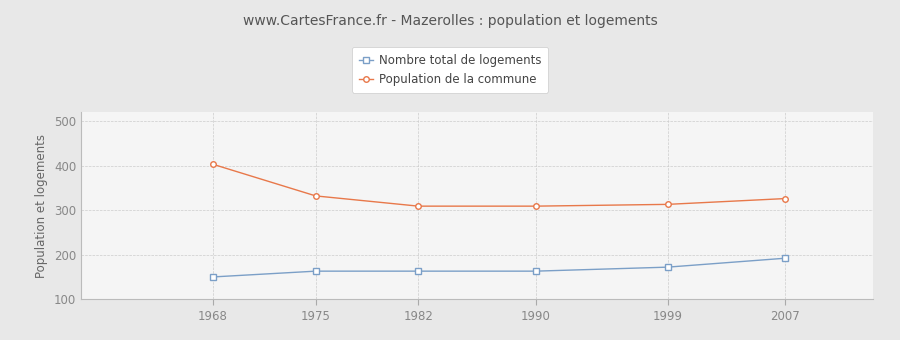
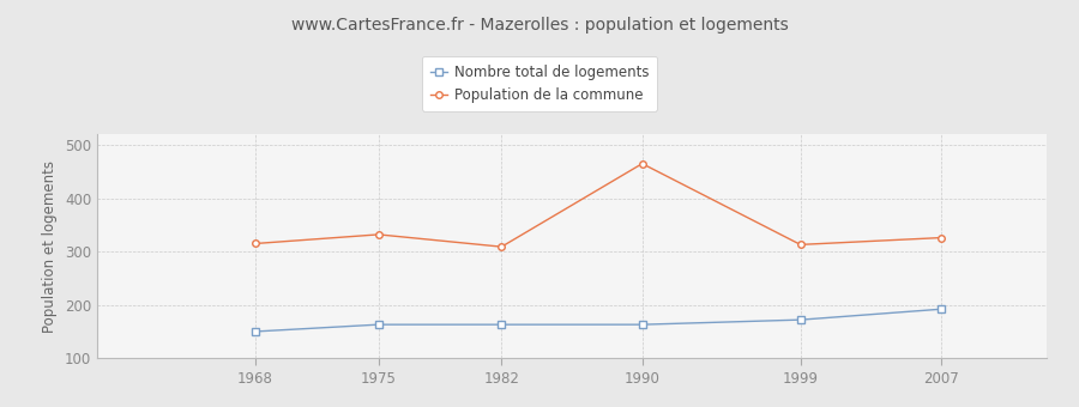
Population de la commune/1968: 403 -> 315
Population de la commune/1990: 309 -> 465
